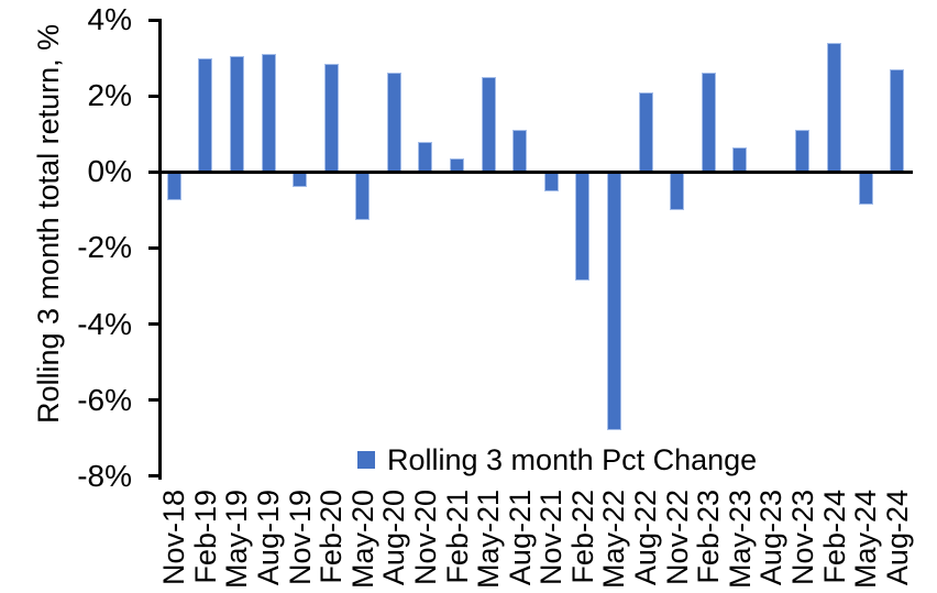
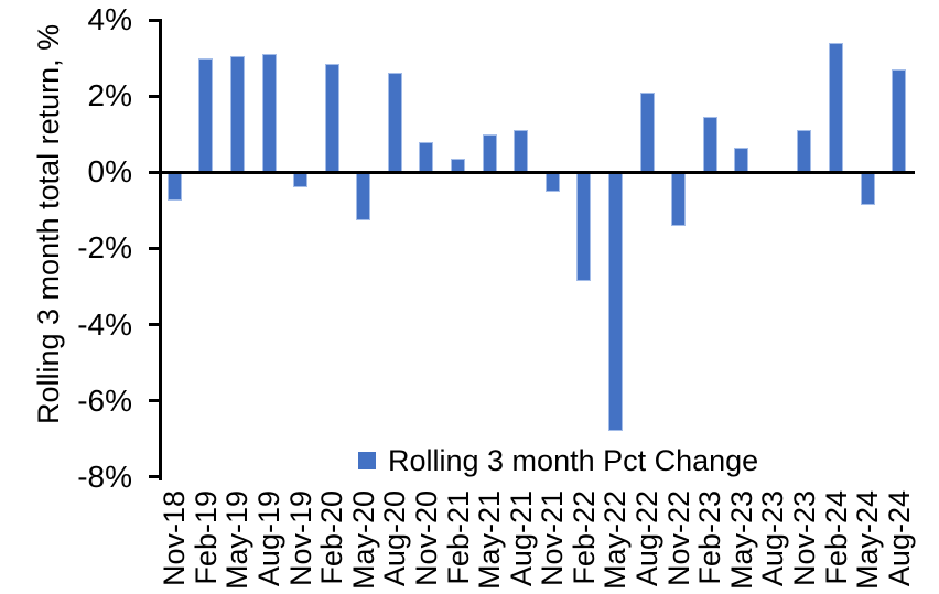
May-21: 2.5% -> 1.0%
Nov-22: -1.0% -> -1.4%
Feb-23: 2.6% -> 1.4%
